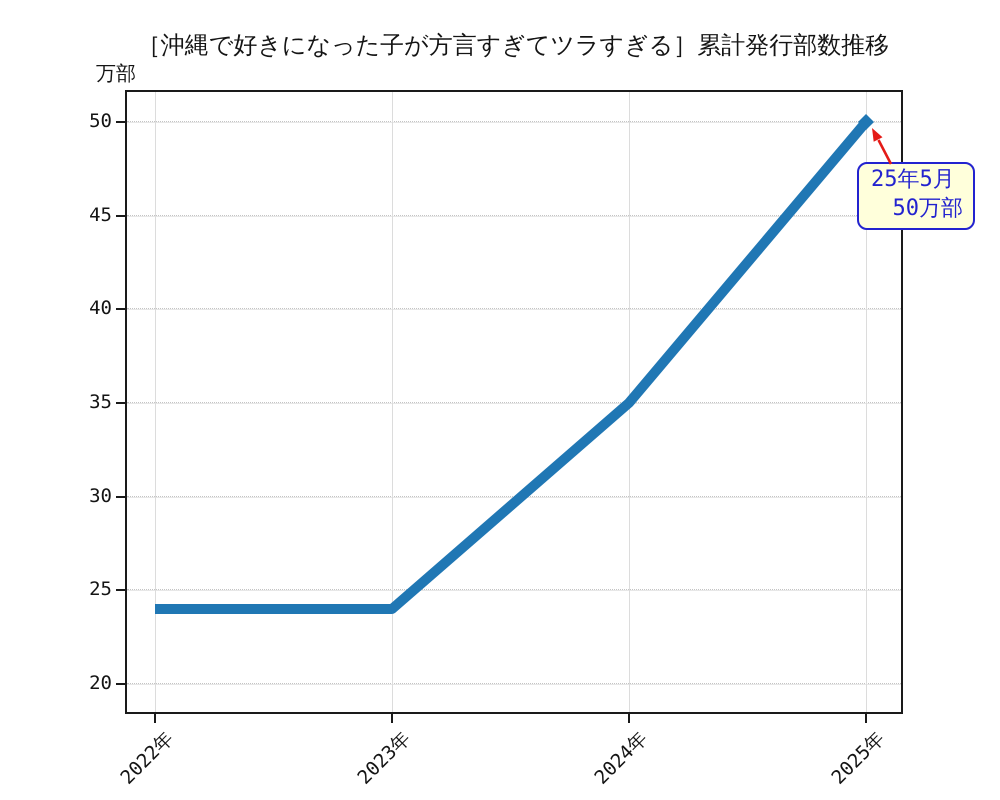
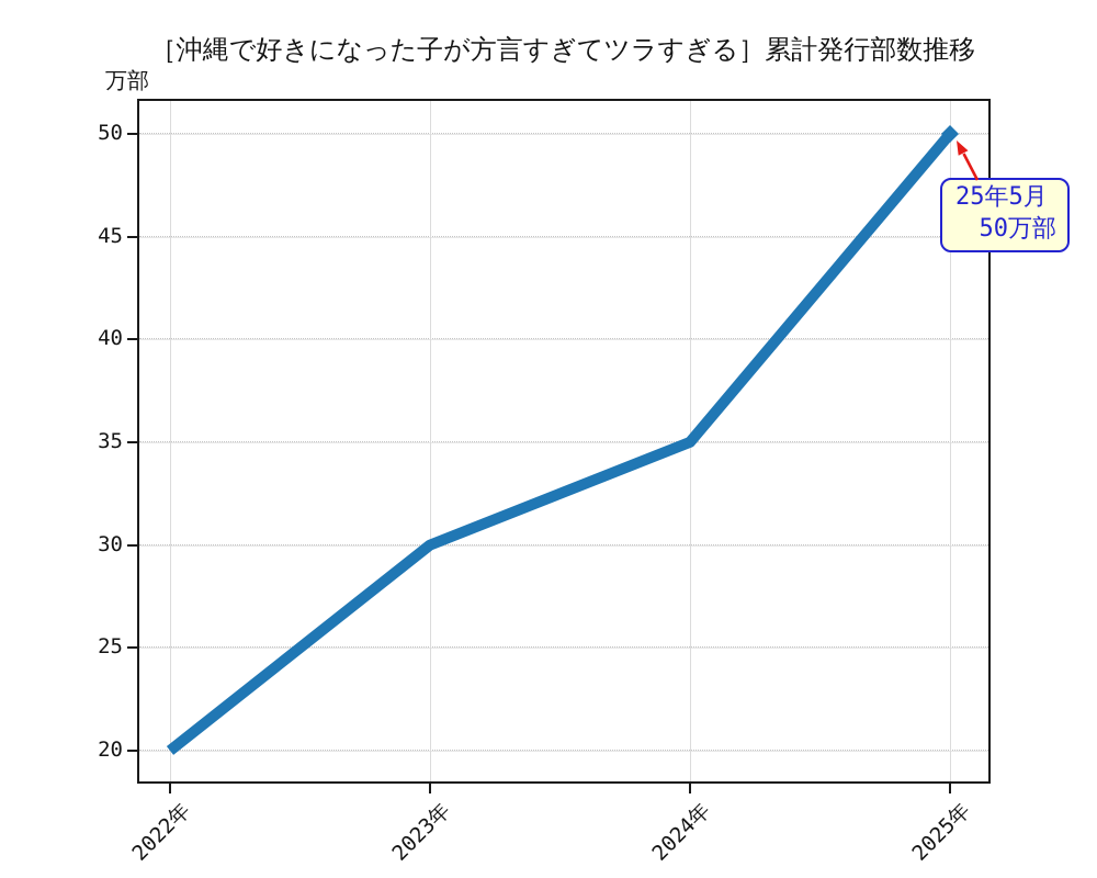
2022年: 24 -> 20
2023年: 24 -> 30
